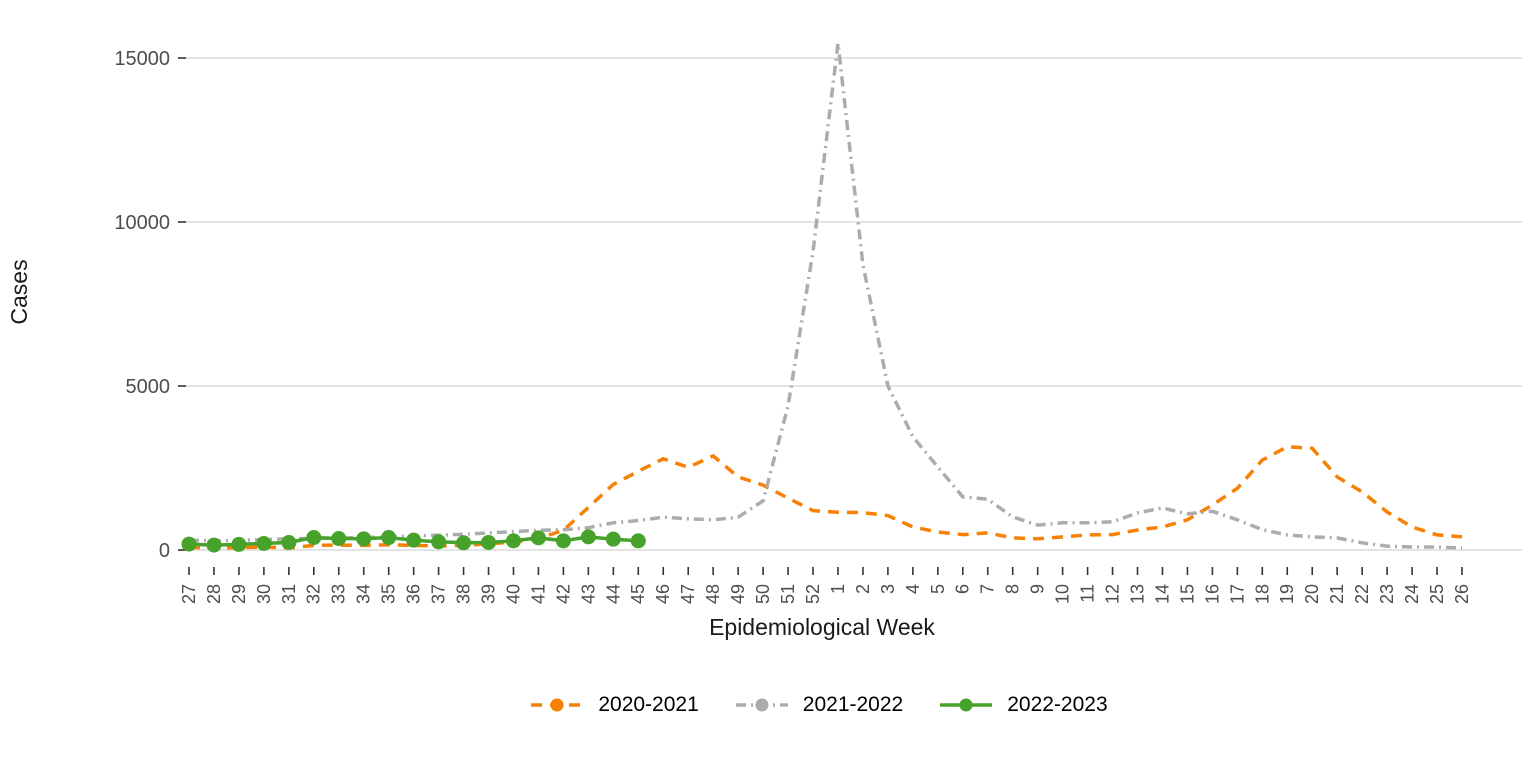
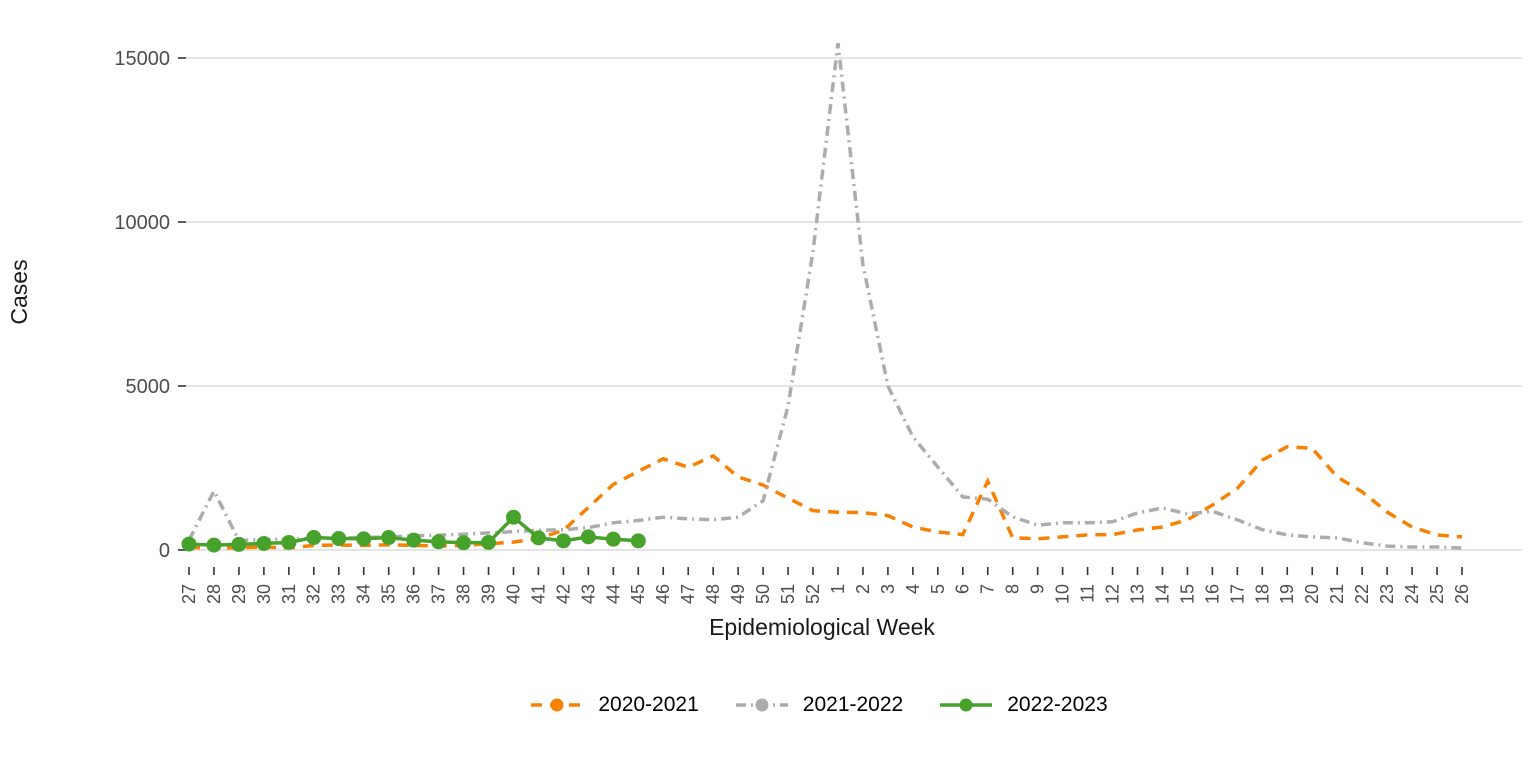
2021-2022/28: 300 -> 1800
2022-2023/40: 300 -> 1000
2020-2021/7: 500 -> 2100
